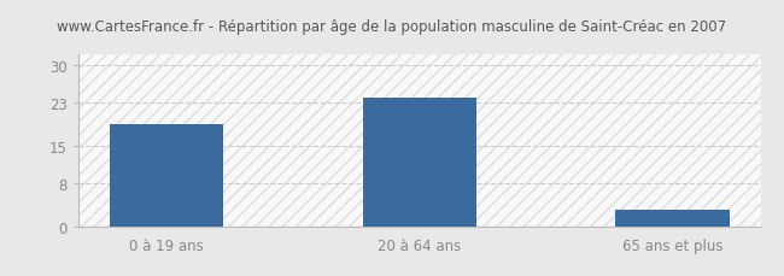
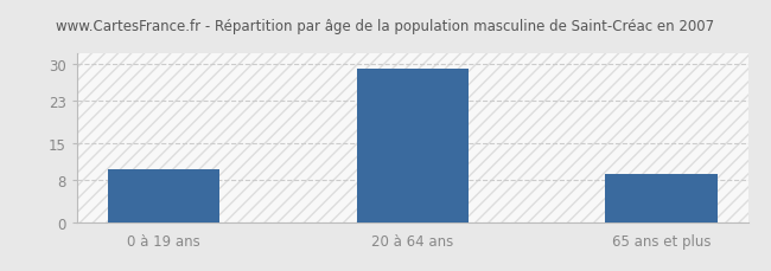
0 à 19 ans: 19 -> 10
20 à 64 ans: 24 -> 29
65 ans et plus: 3 -> 9
